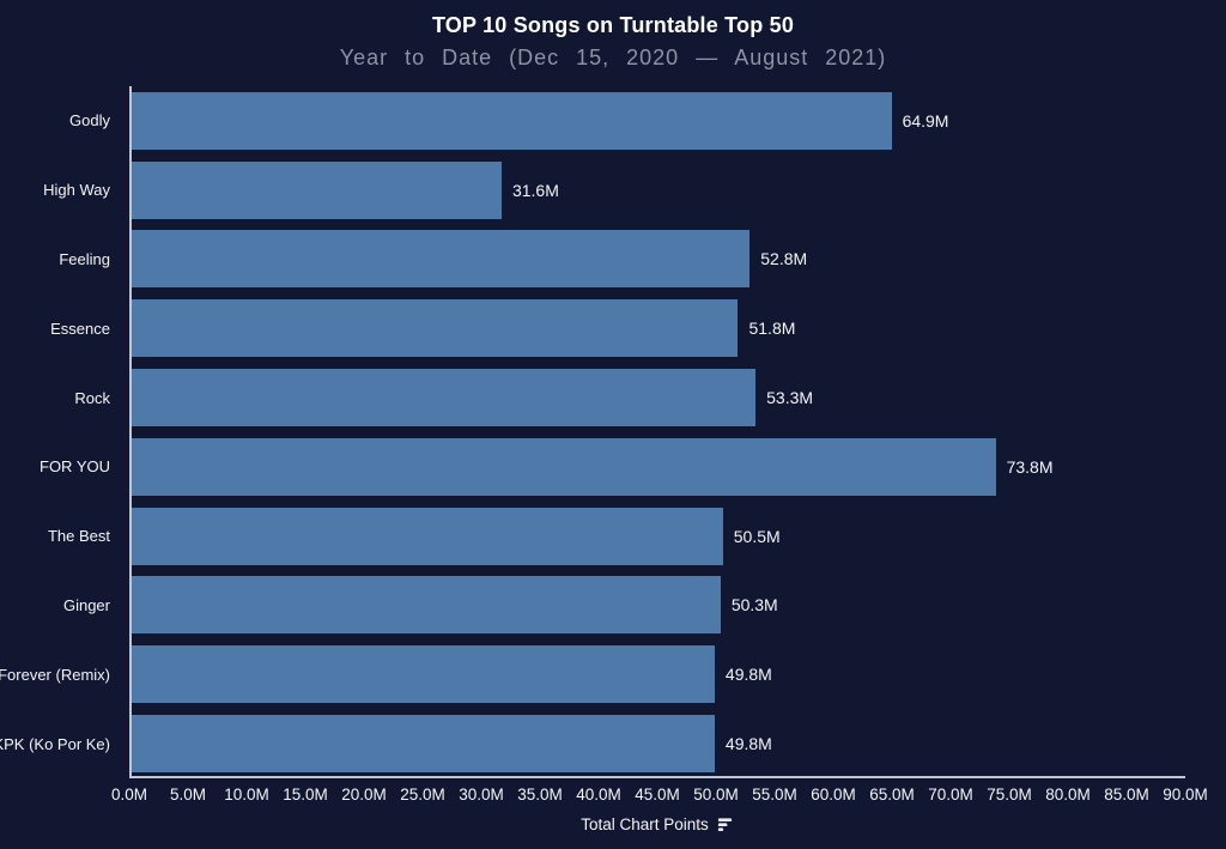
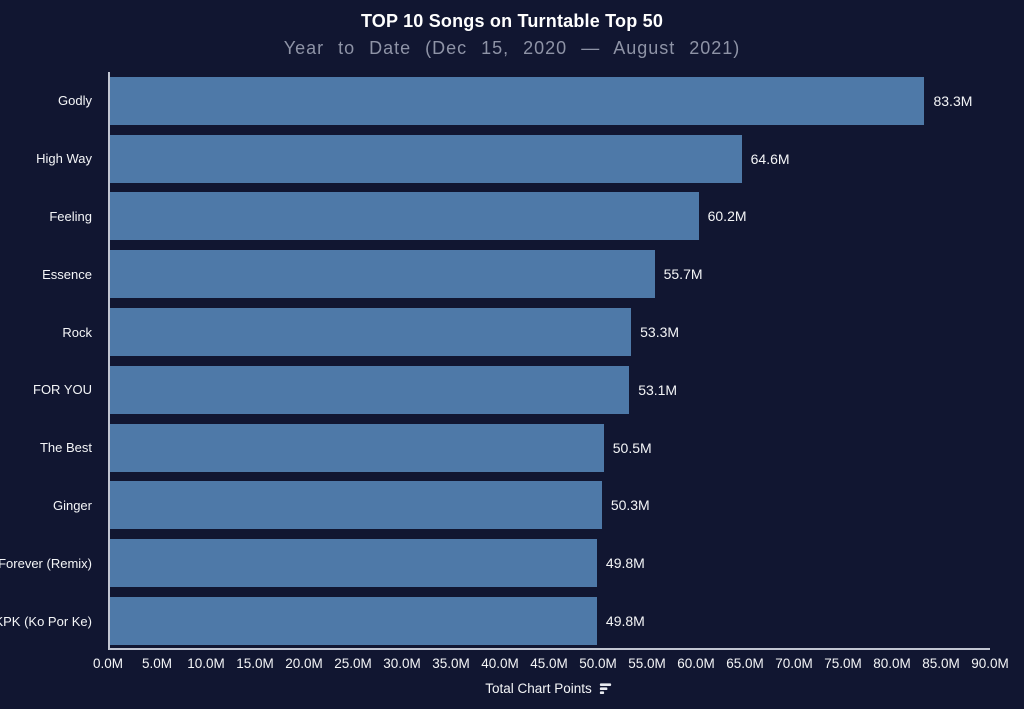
Godly: 64.9M -> 83.3M
High Way: 31.6M -> 64.6M
Feeling: 52.8M -> 60.2M
Essence: 51.8M -> 55.7M
FOR YOU: 73.8M -> 53.1M
